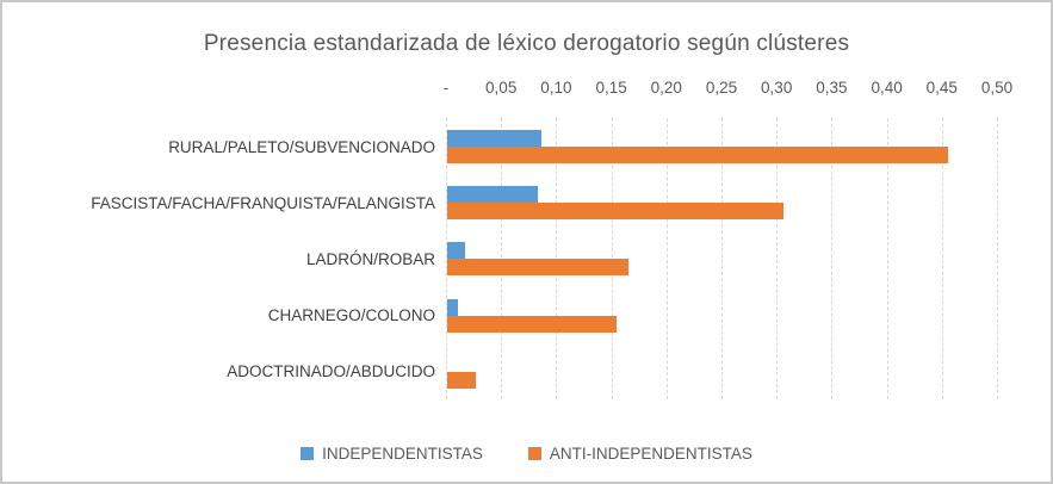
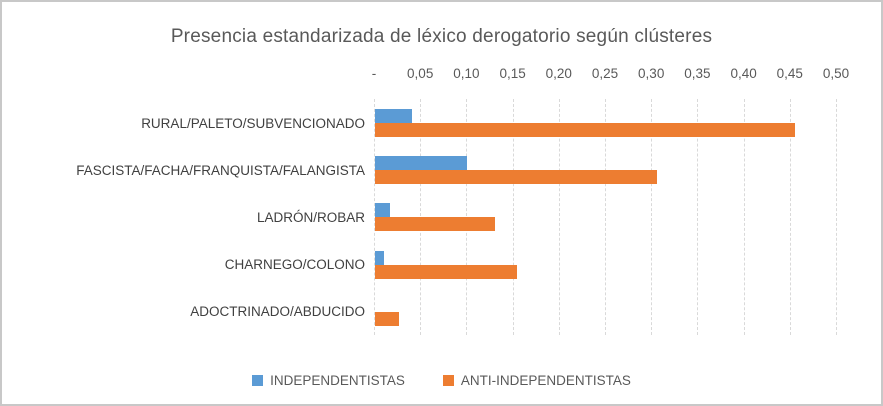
INDEPENDENTISTAS/RURAL/PALETO/SUBVENCIONADO: 0,09 -> 0,04
INDEPENDENTISTAS/FASCISTA/FACHA/FRANQUISTA/FALANGISTA: 0,08 -> 0,10
ANTI-INDEPENDENTISTAS/LADRÓN/ROBAR: 0,16 -> 0,13
